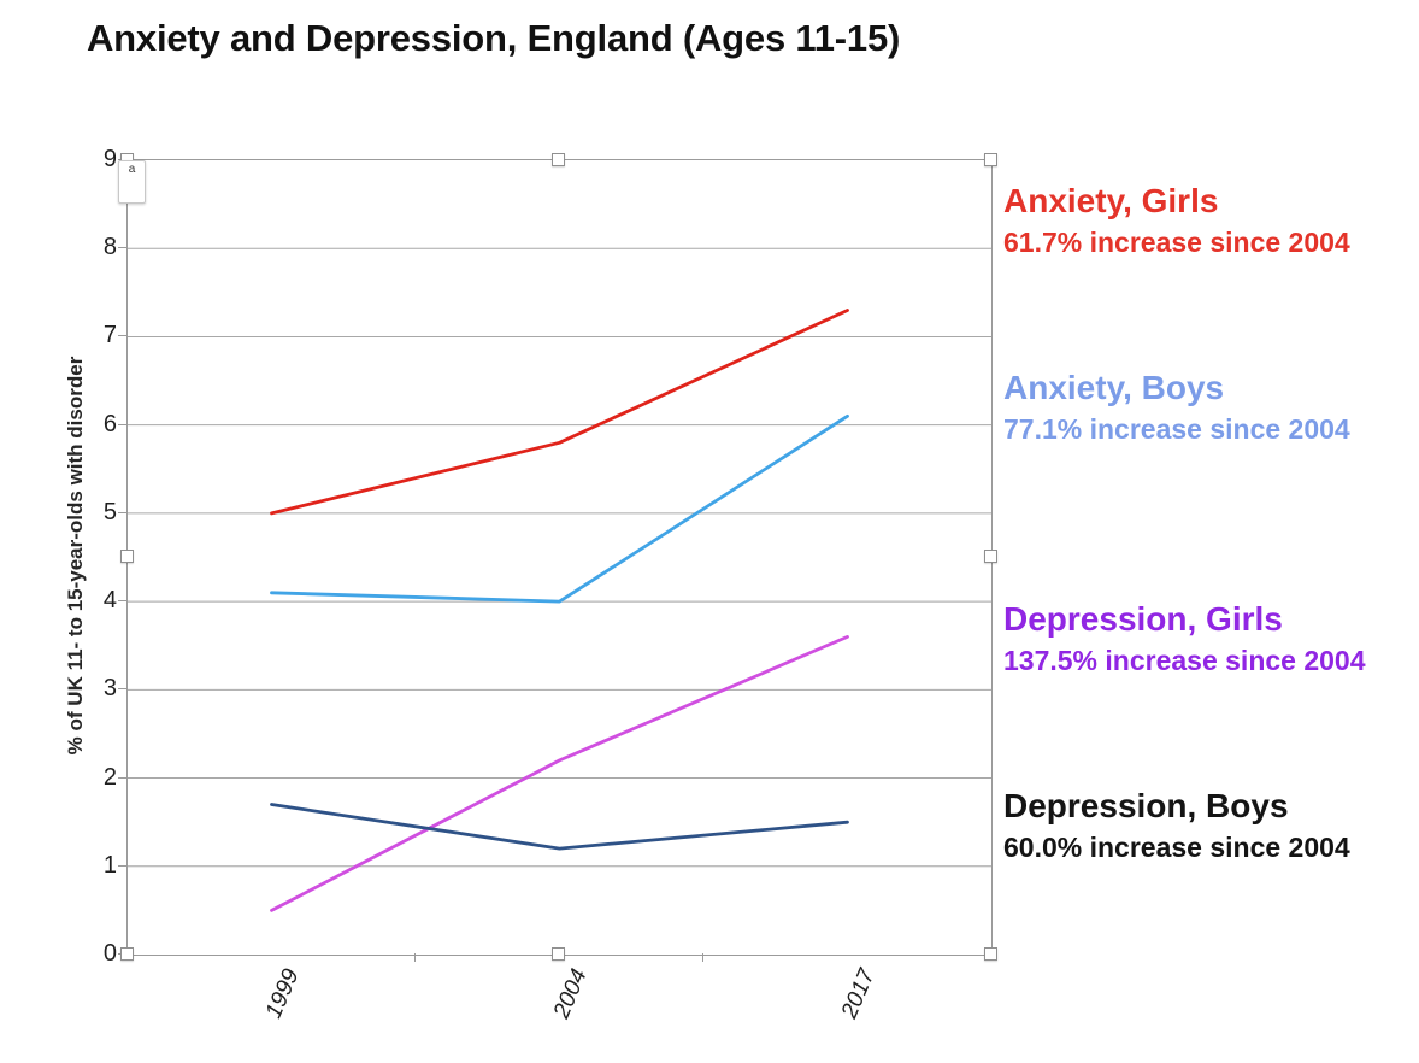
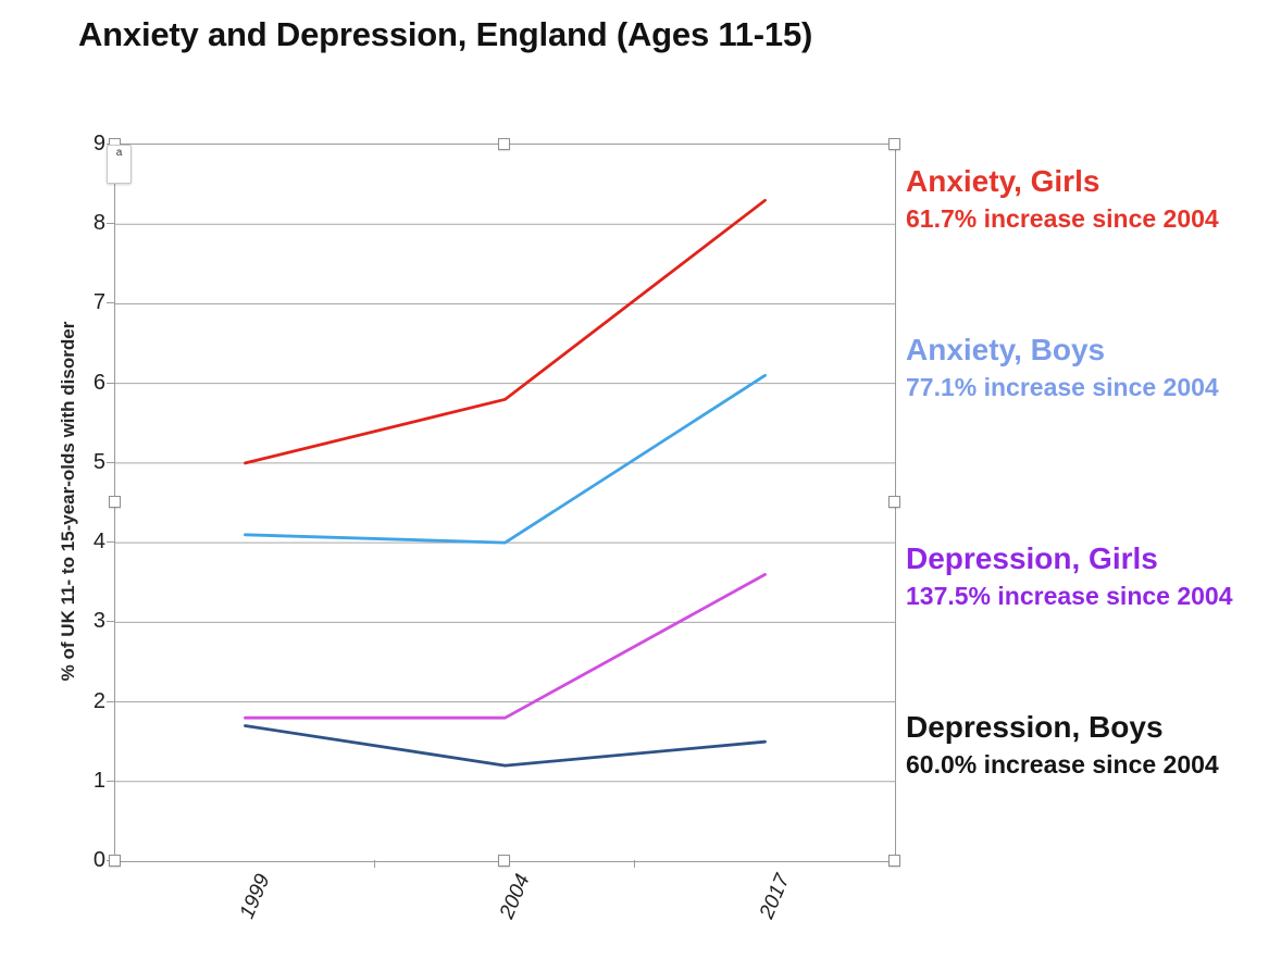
Depression, Girls/1999: 0.5 -> 1.8
Depression, Girls/2004: 2.2 -> 1.8
Anxiety, Girls/2017: 7.3 -> 8.3
